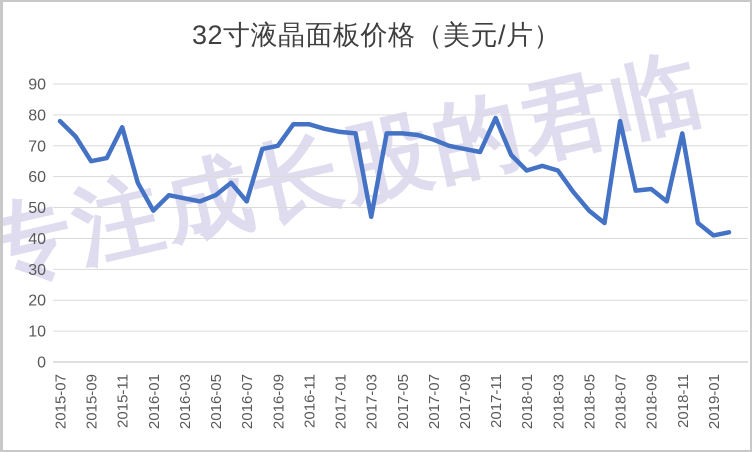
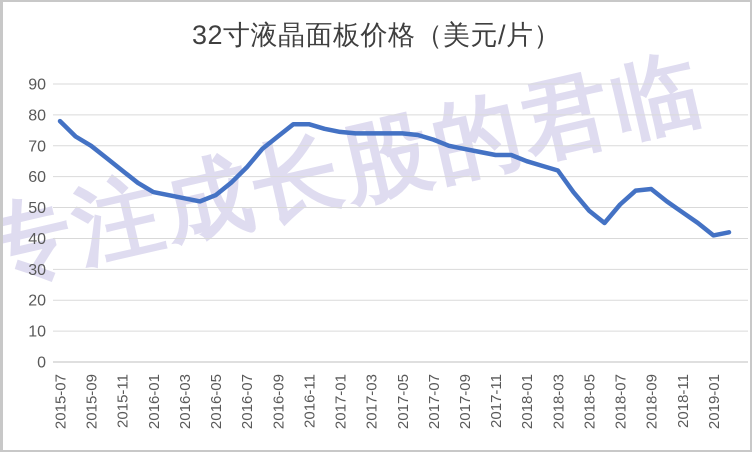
2015-09: 65 -> 70
2015-11: 76 -> 62
2016-01: 49 -> 55
2016-07: 52 -> 63
2016-09: 70 -> 73
2017-03: 47 -> 74
2017-11: 79 -> 67
2018-01: 62 -> 65
2018-07: 78 -> 51
2018-11: 74 -> 48
